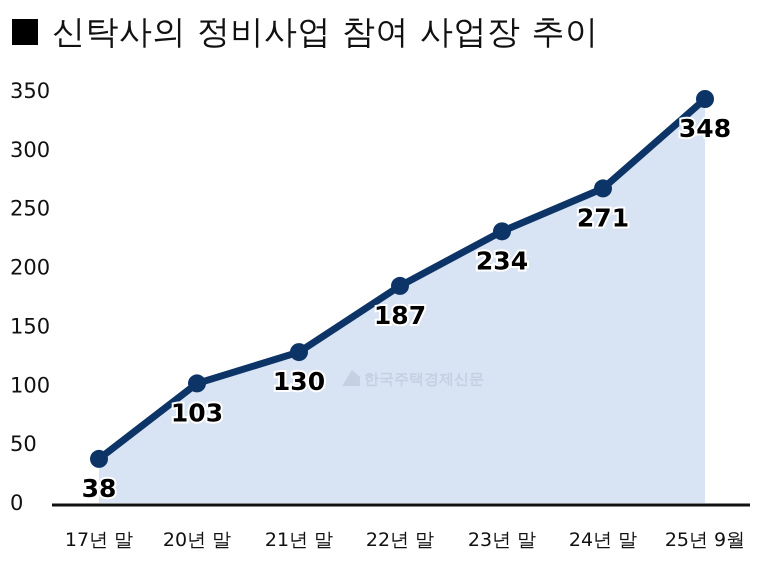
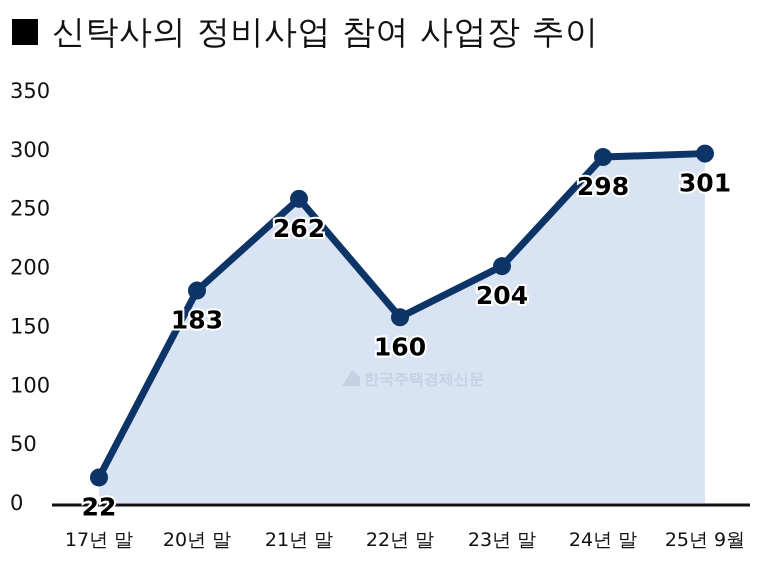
17년 말: 38 -> 22
20년 말: 103 -> 183
21년 말: 130 -> 262
22년 말: 187 -> 160
23년 말: 234 -> 204
24년 말: 271 -> 298
25년 9월: 348 -> 301
